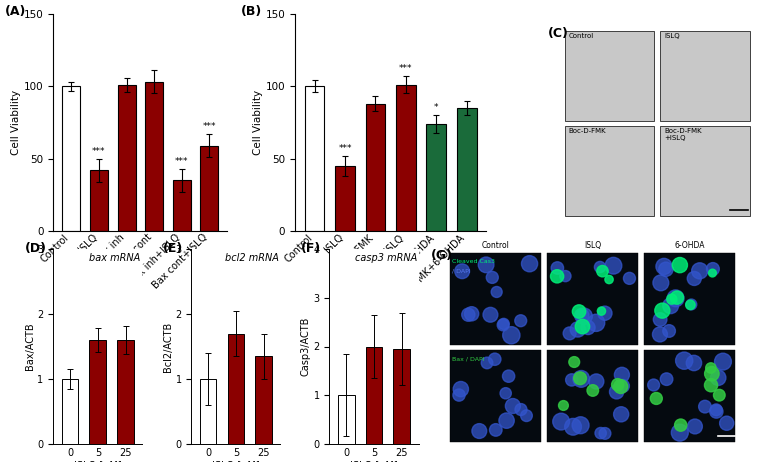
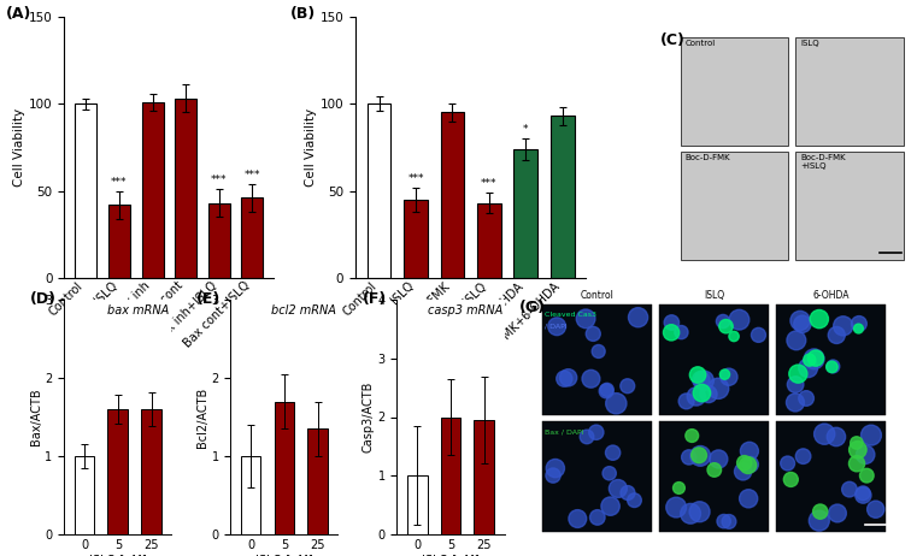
Bax inh+ISLQ: 35 -> 43
Bax cont+ISLQ: 59 -> 46
Boc-D-FMK: 88 -> 95
Boc-D-FMK+ISLQ: 101 -> 43
Boc-D-FMK+6-OHDA: 85 -> 93
